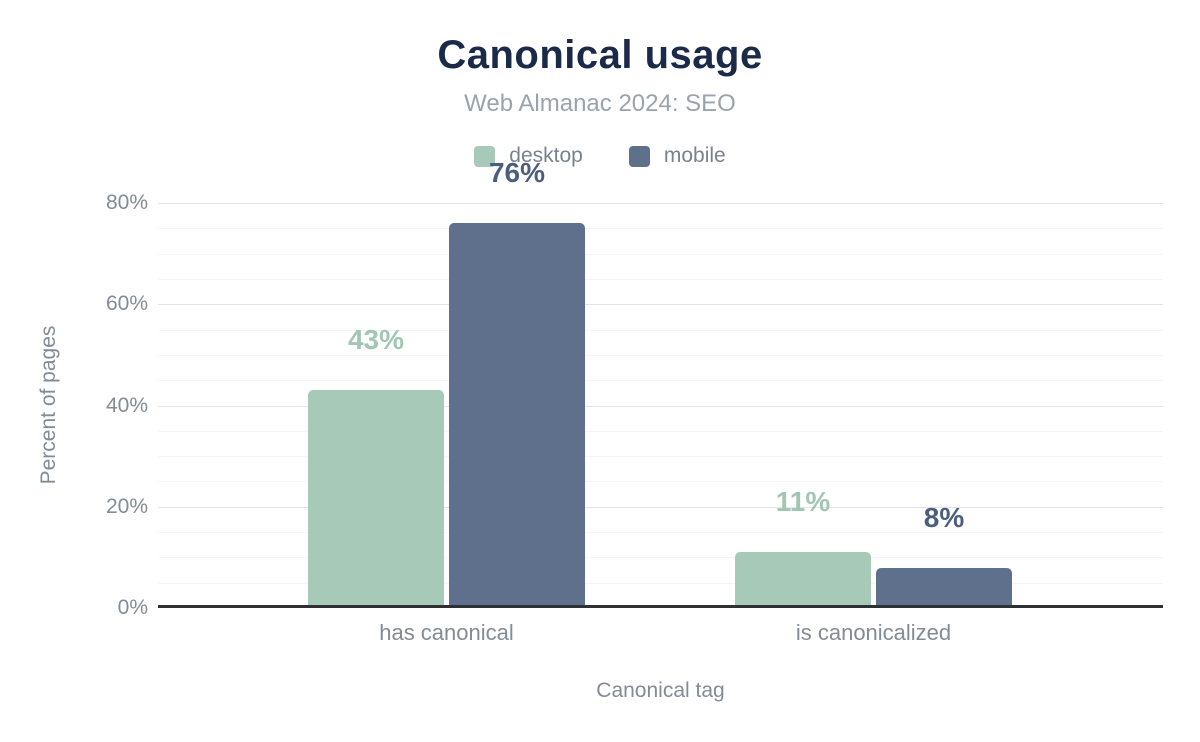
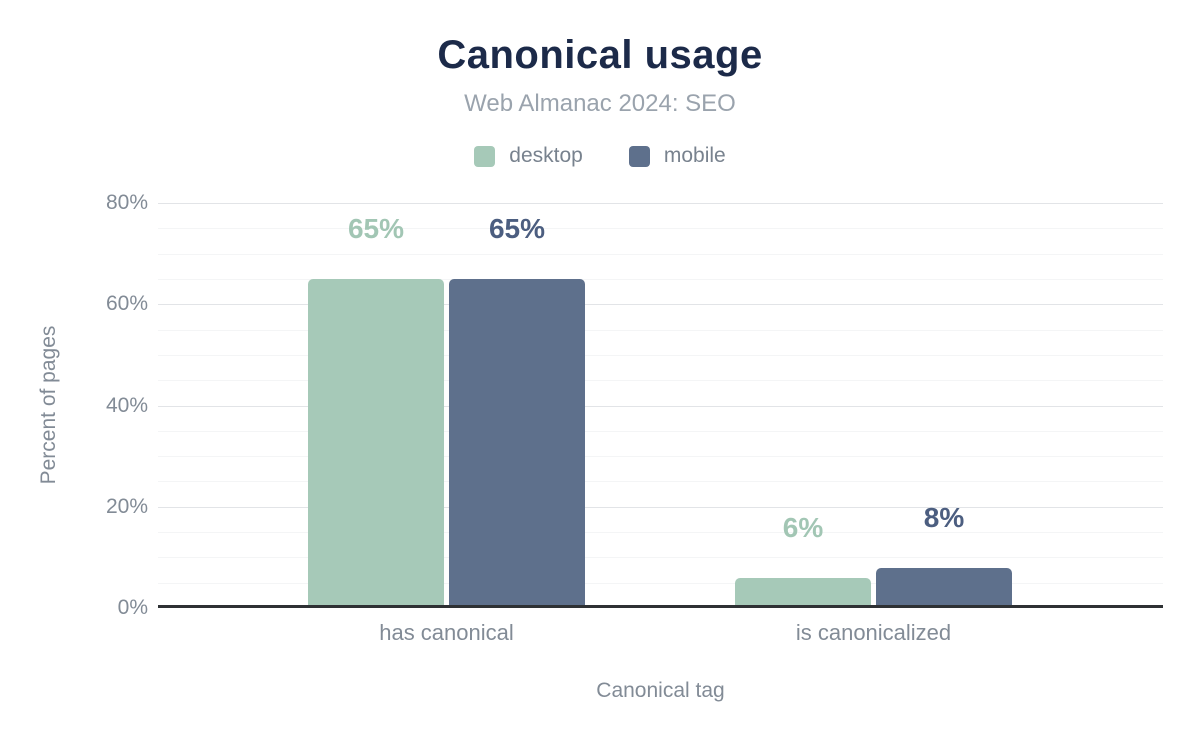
desktop/has canonical: 43% -> 65%
mobile/has canonical: 76% -> 65%
desktop/is canonicalized: 11% -> 6%
